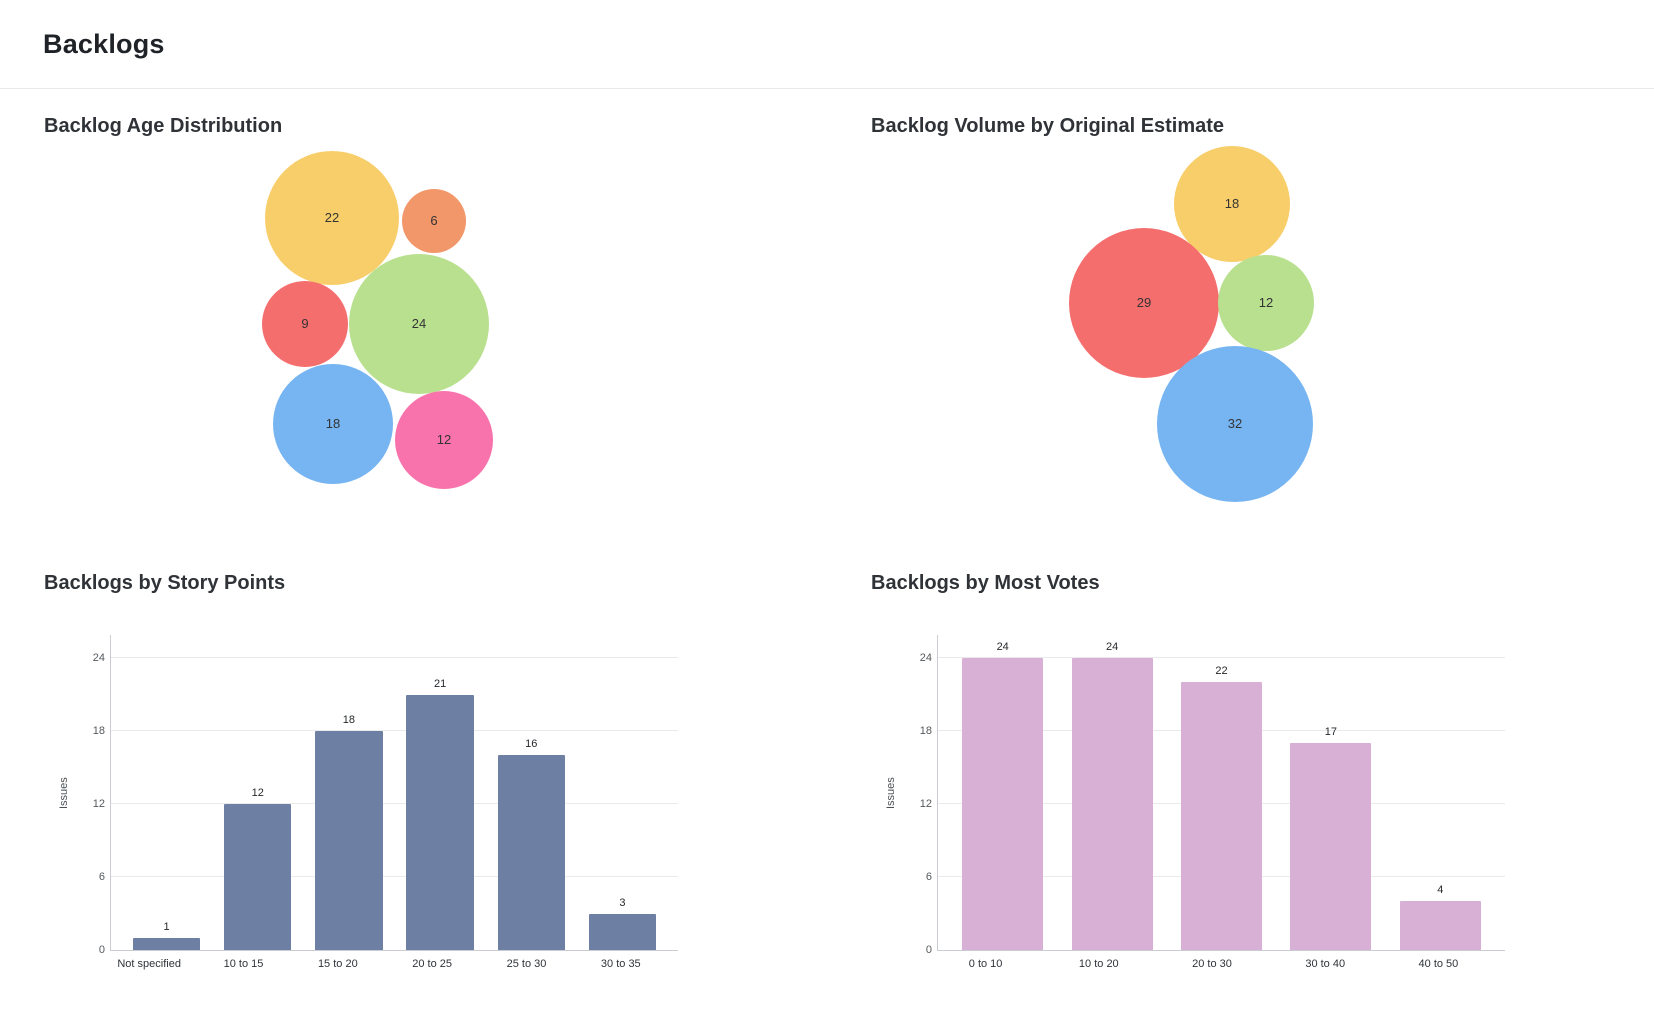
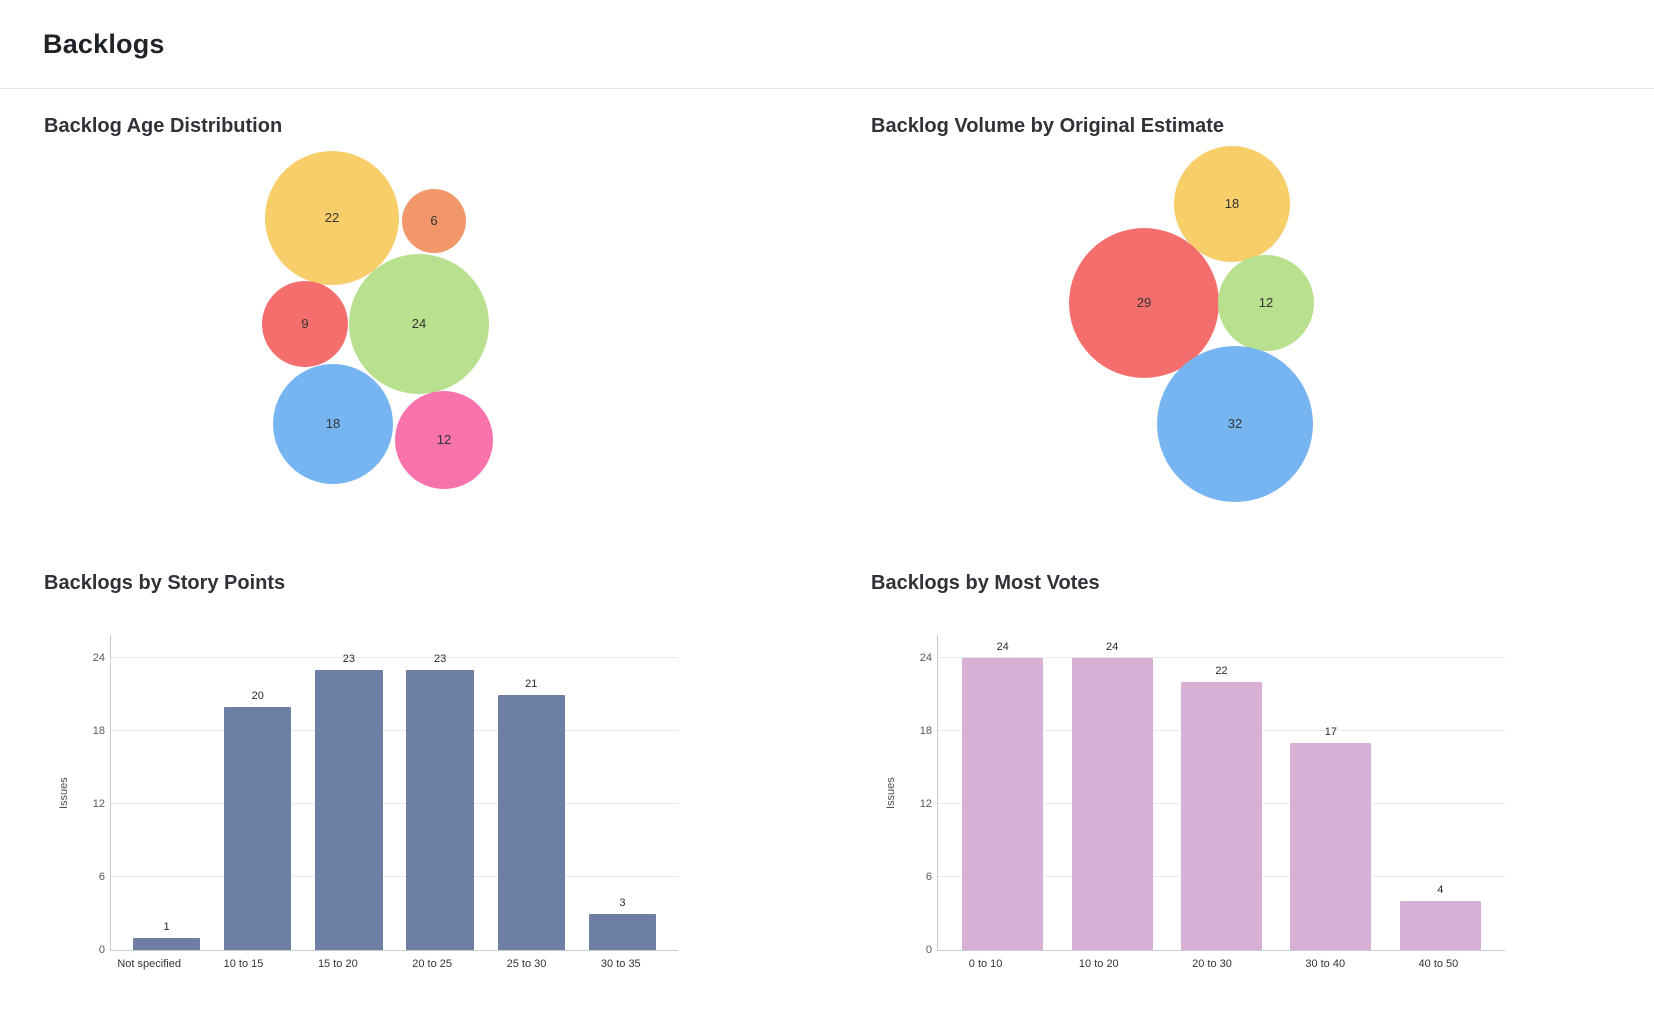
Backlogs by Story Points/10 to 15: 12 -> 20
Backlogs by Story Points/15 to 20: 18 -> 23
Backlogs by Story Points/20 to 25: 21 -> 23
Backlogs by Story Points/25 to 30: 16 -> 21
